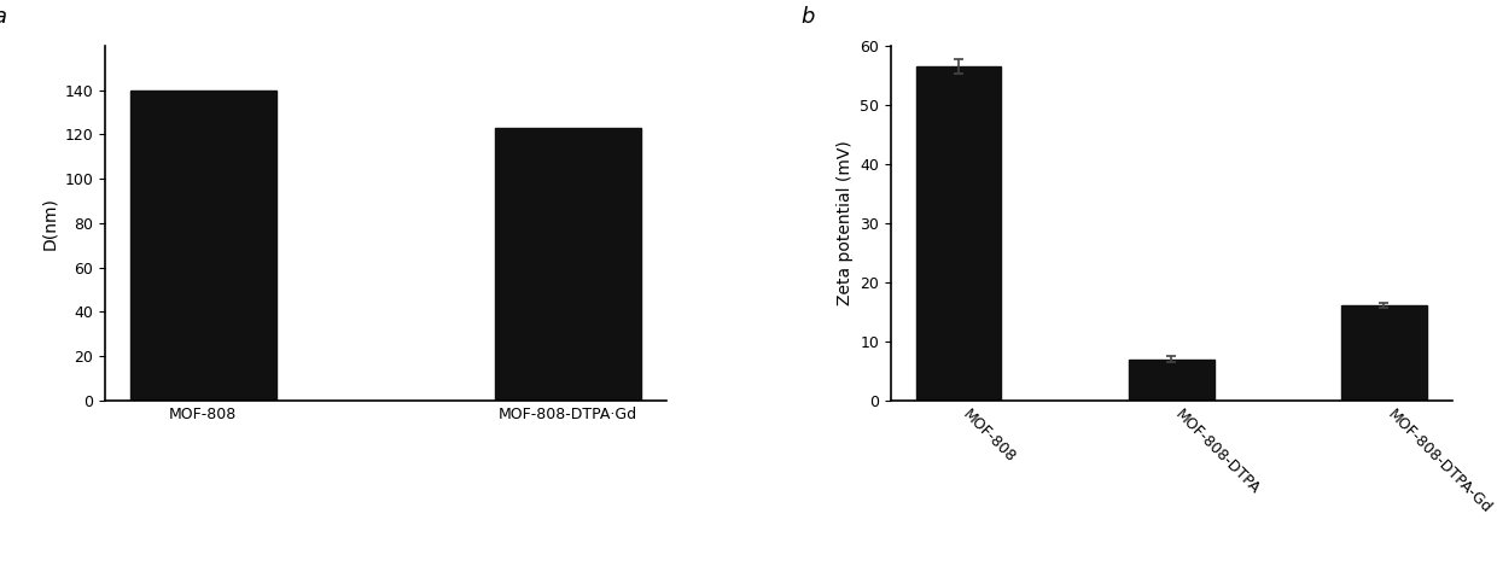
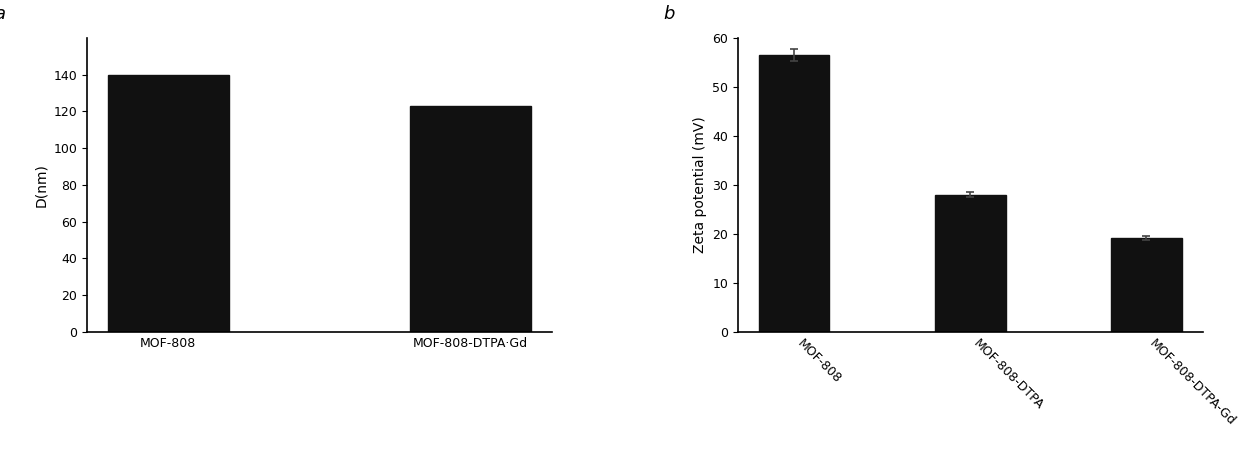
MOF-808-DTPA: 7.0 -> 28.0
MOF-808-DTPA-Gd: 16.0 -> 19.2
